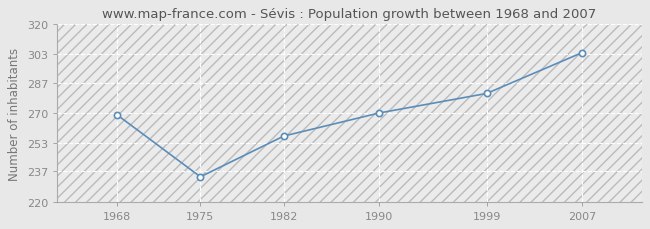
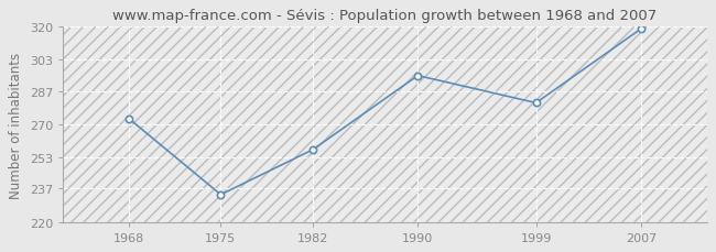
1968: 269 -> 273
1990: 270 -> 295
2007: 304 -> 319
